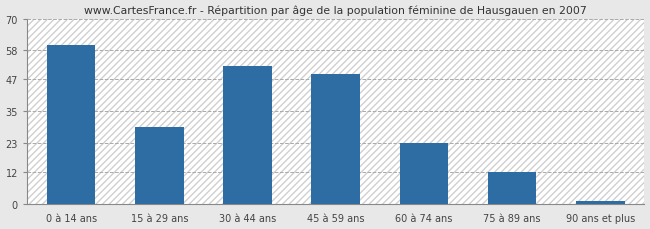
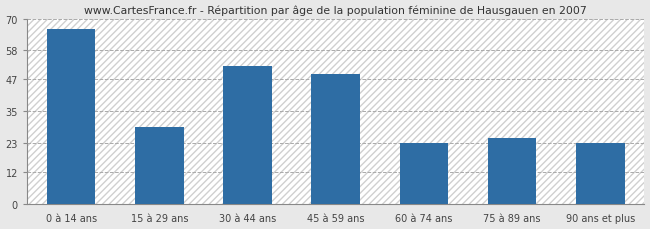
0 à 14 ans: 60 -> 66
75 à 89 ans: 12 -> 25
90 ans et plus: 1 -> 23
